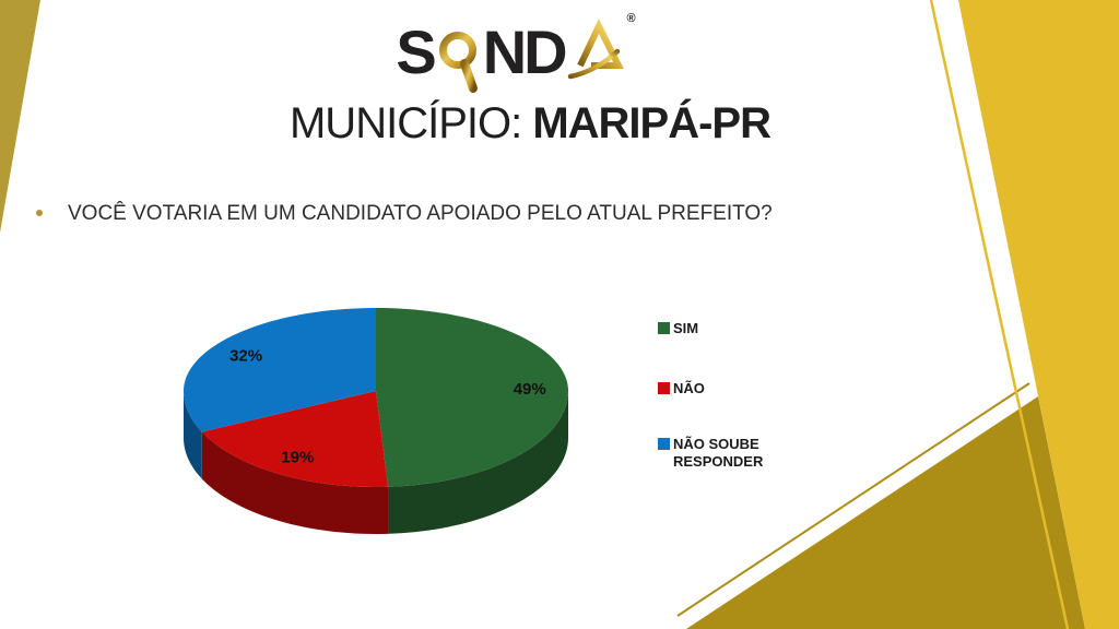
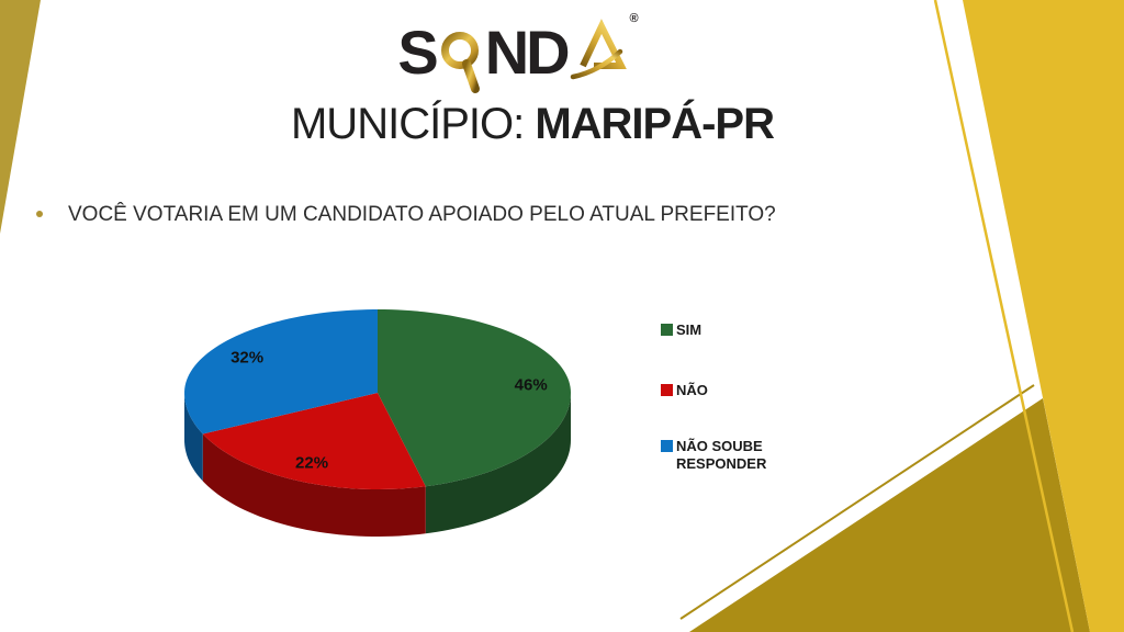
SIM: 49% -> 46%
NÃO: 19% -> 22%
